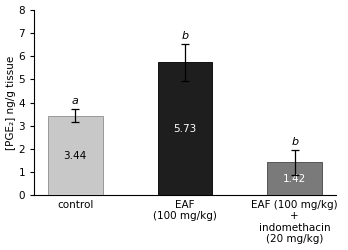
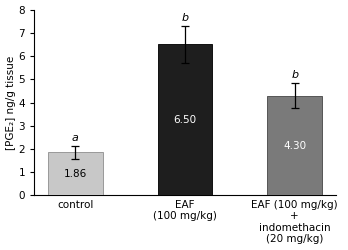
control: 3.44 -> 1.86
EAF (100 mg/kg): 5.73 -> 6.50
EAF (100 mg/kg) + indomethacin (20 mg/kg): 1.42 -> 4.30
